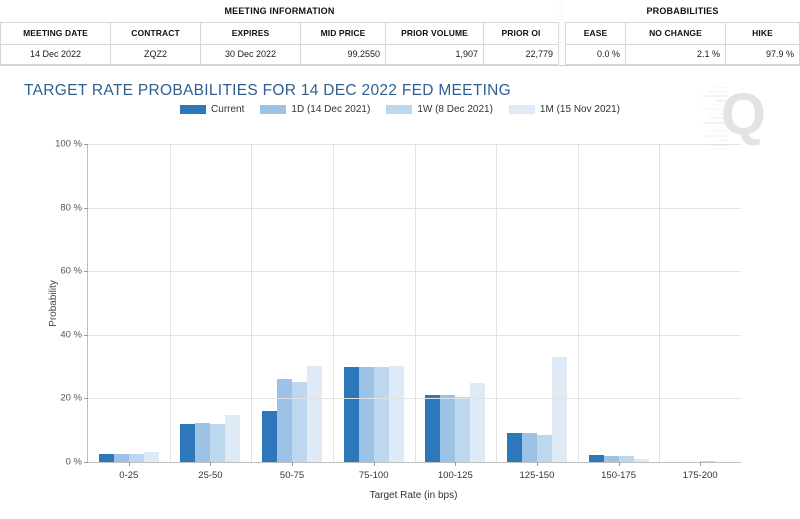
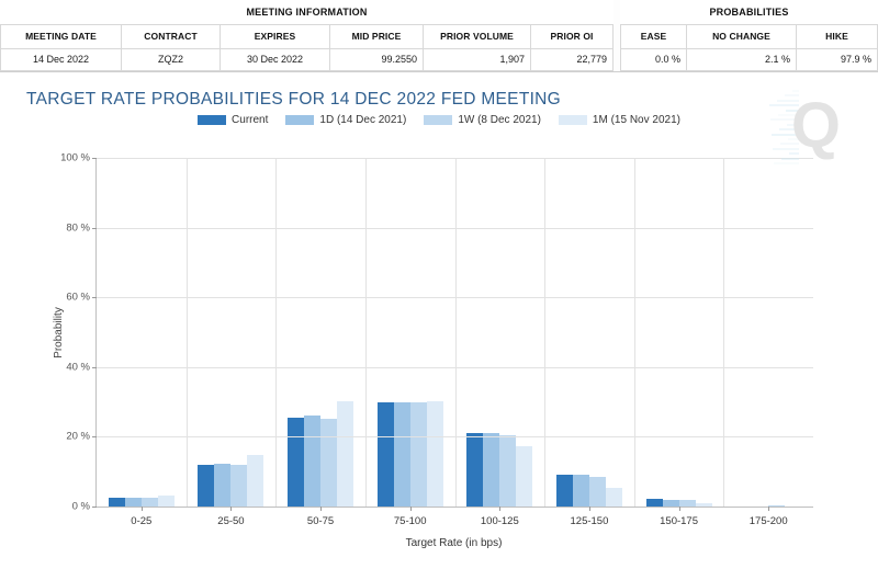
Current/50-75: 16% -> 25%
1M (15 Nov 2021)/100-125: 25% -> 17%
1M (15 Nov 2021)/125-150: 33% -> 5%
